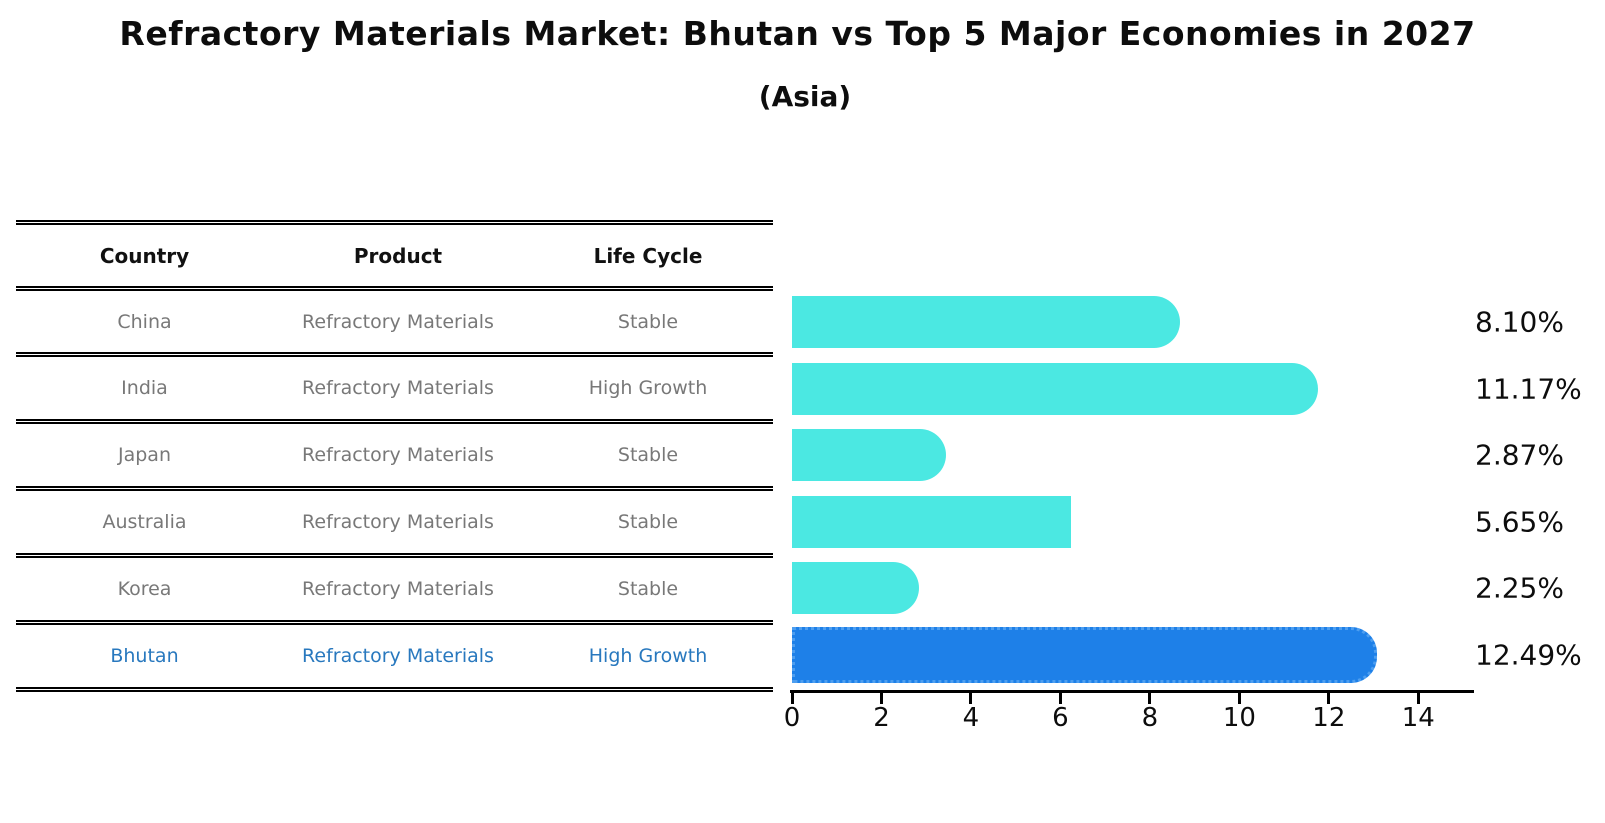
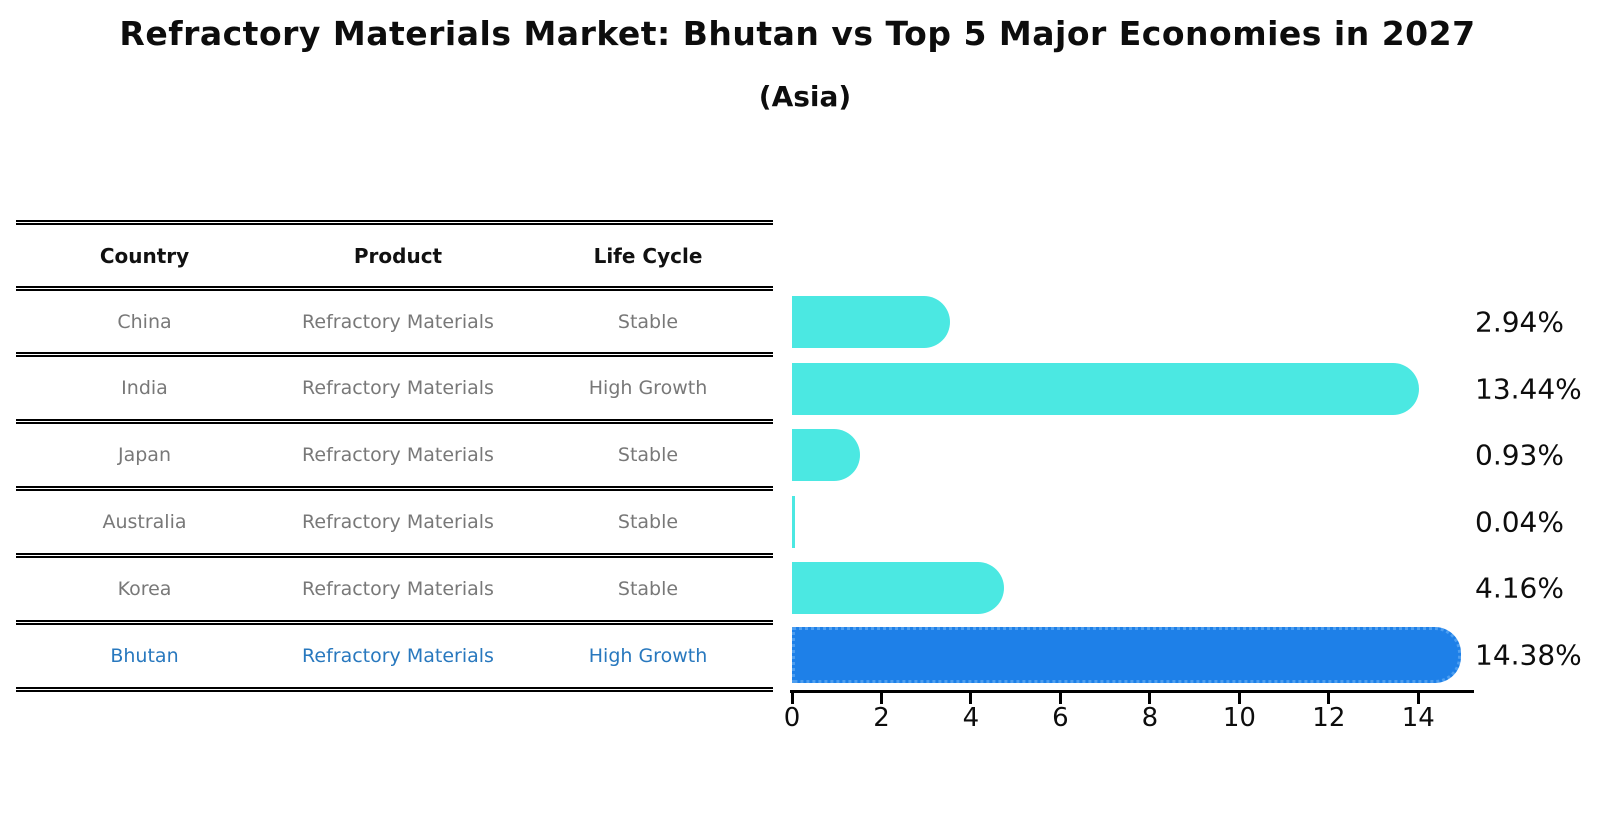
China: 8.10% -> 2.94%
India: 11.17% -> 13.44%
Japan: 2.87% -> 0.93%
Australia: 5.65% -> 0.04%
Korea: 2.25% -> 4.16%
Bhutan: 12.49% -> 14.38%
